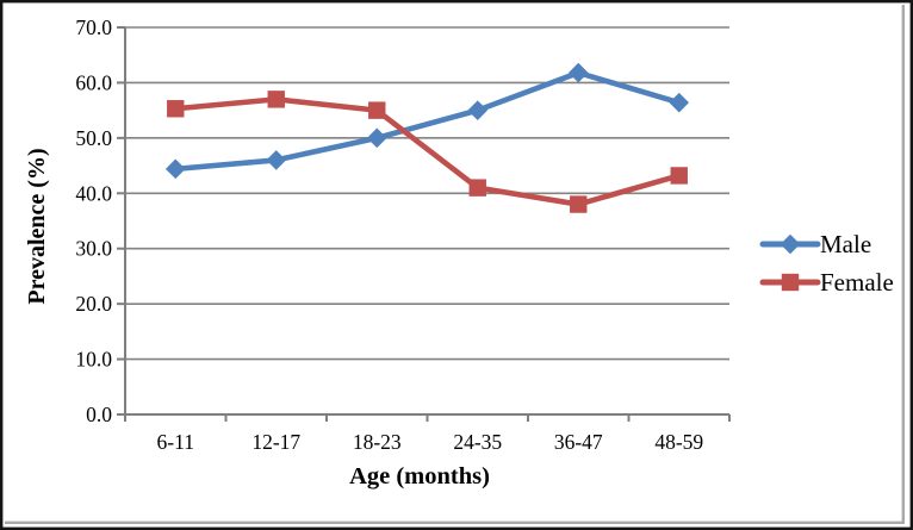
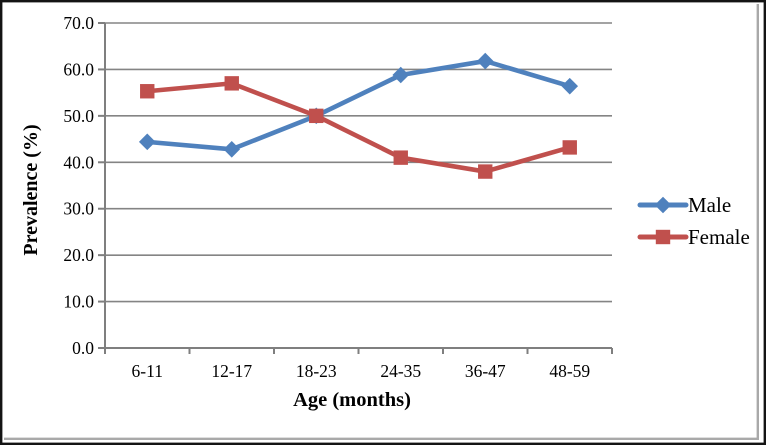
Male/12-17: 46 -> 43
Female/18-23: 55 -> 50
Male/24-35: 55 -> 59
